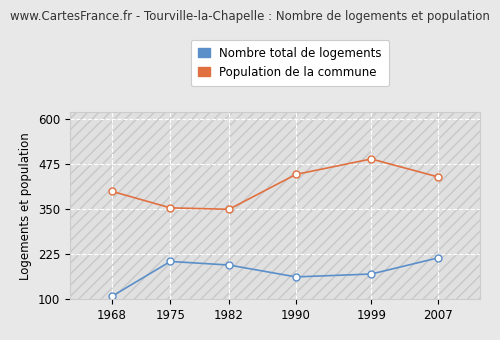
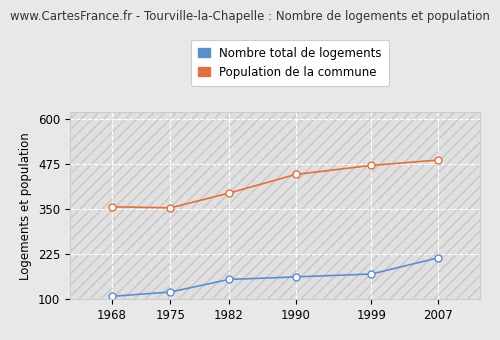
Population de la commune/1968: 400 -> 357
Nombre total de logements/1975: 205 -> 120
Nombre total de logements/1982: 195 -> 155
Population de la commune/1982: 350 -> 395
Population de la commune/1999: 490 -> 472
Population de la commune/2007: 440 -> 487
